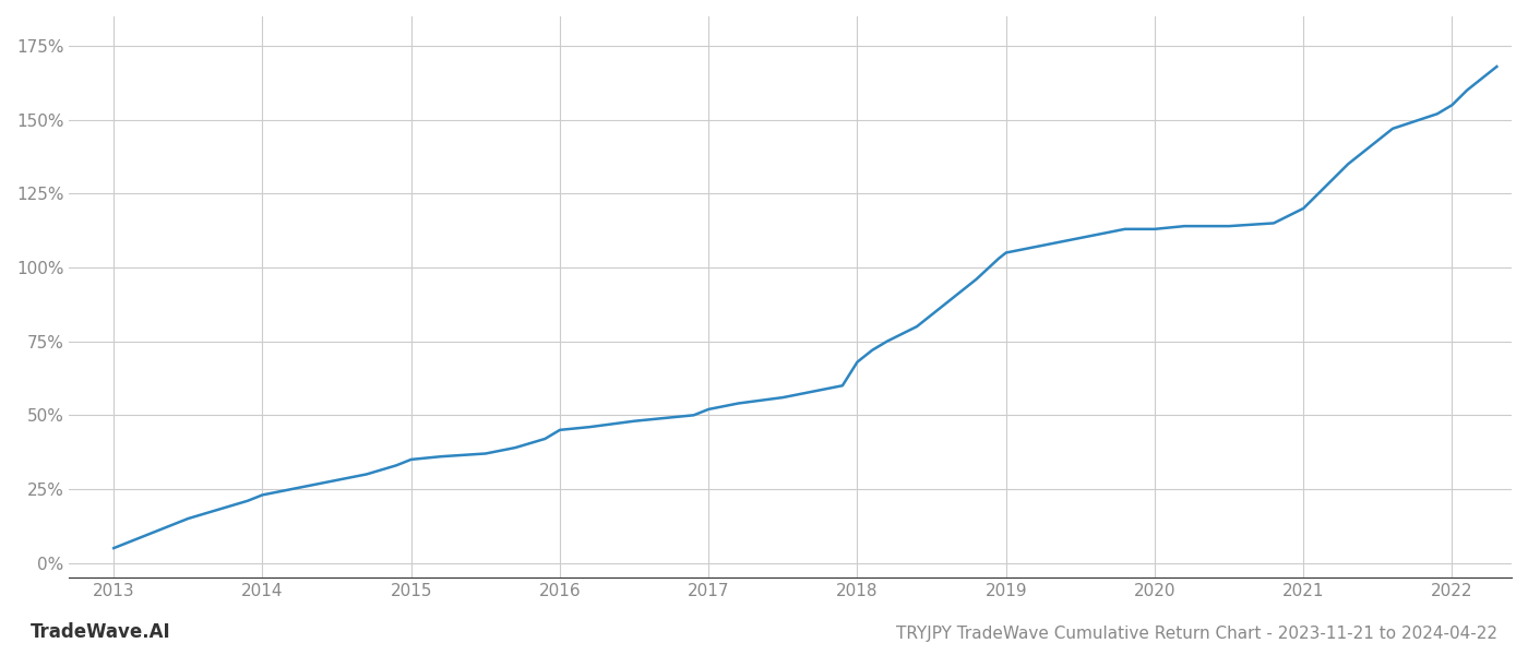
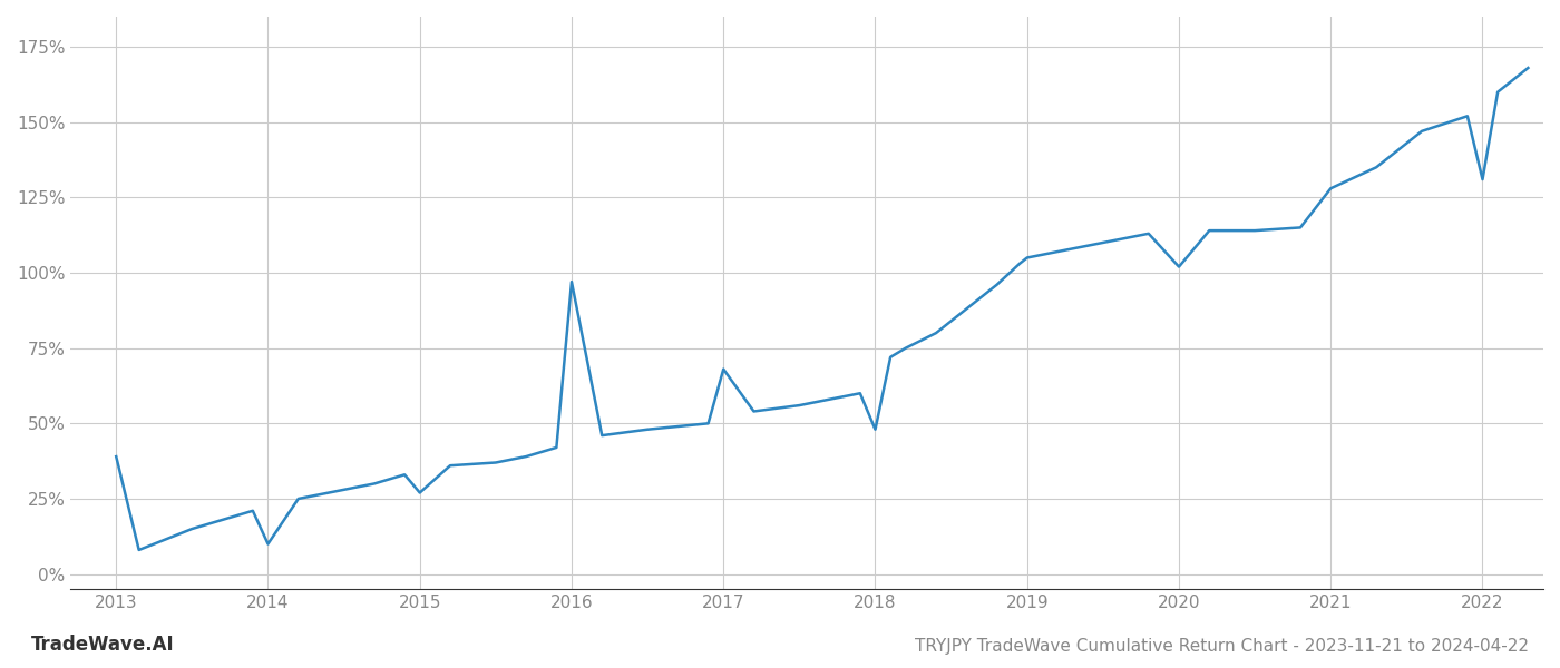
2013: 5% -> 39%
2014: 23% -> 10%
2015: 35% -> 27%
2016: 45% -> 97%
2017: 52% -> 68%
2018: 68% -> 48%
2020: 113% -> 102%
2021: 120% -> 128%
2022: 155% -> 131%
